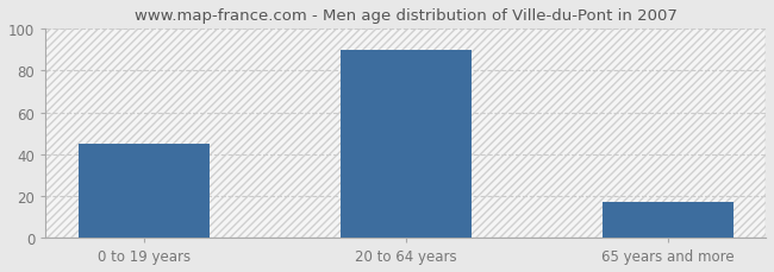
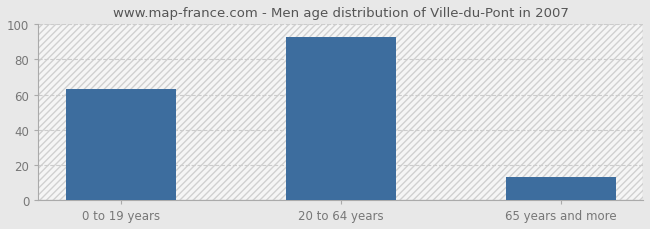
0 to 19 years: 45 -> 63
20 to 64 years: 90 -> 93
65 years and more: 17 -> 13
